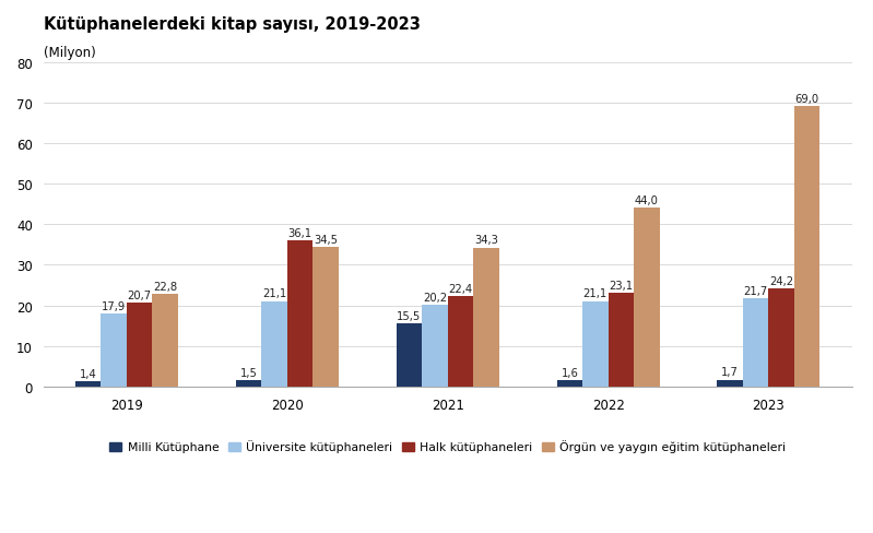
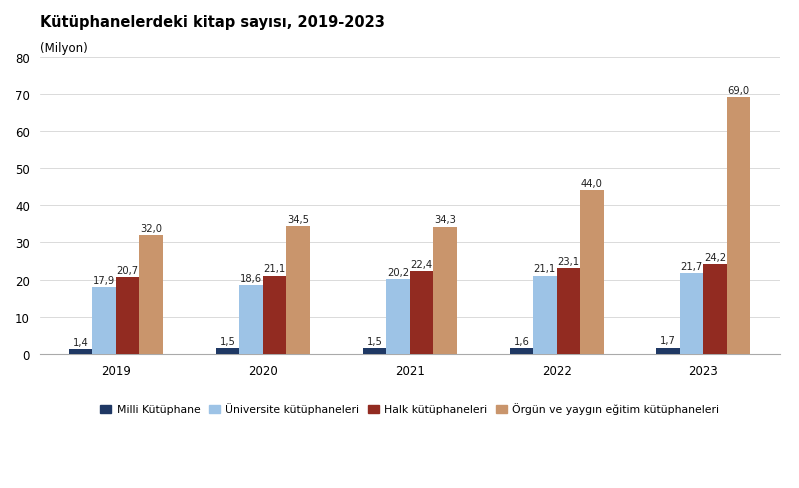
Örgün ve yaygın eğitim kütüphaneleri/2019: 22,8 -> 32,0
Üniversite kütüphaneleri/2020: 21,1 -> 18,6
Halk kütüphaneleri/2020: 36,1 -> 21,1
Milli Kütüphane/2021: 15,5 -> 1,5
